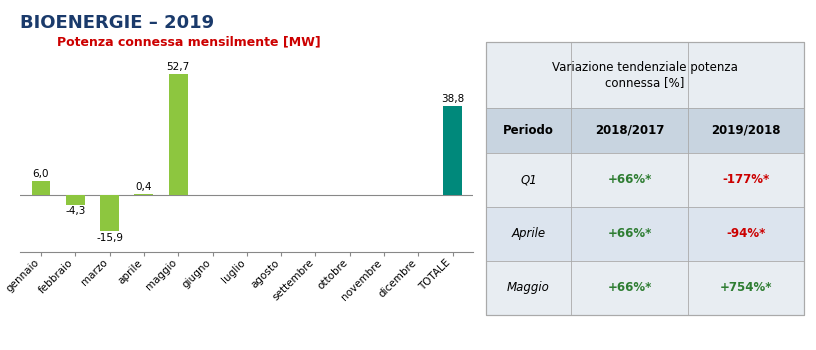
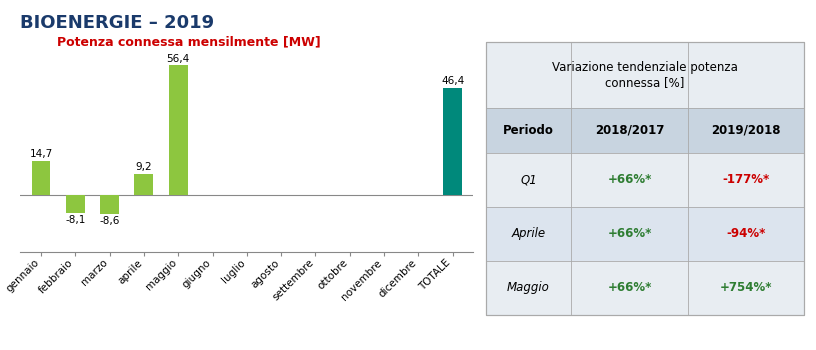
gennaio: 6,0 -> 14,7
febbraio: -4,3 -> -8,1
marzo: -15,9 -> -8,6
aprile: 0,4 -> 9,2
maggio: 52,7 -> 56,4
TOTALE: 38,8 -> 46,4
